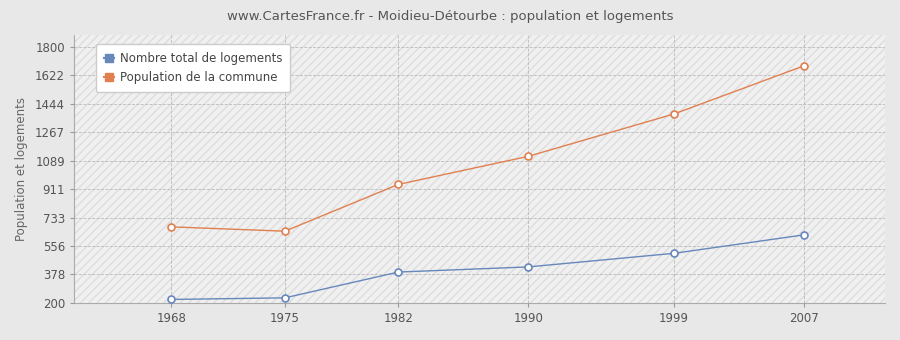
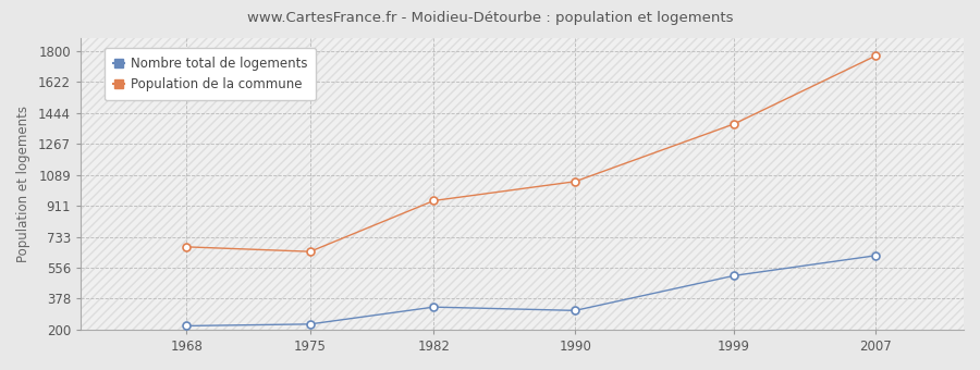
Nombre total de logements/1982: 390 -> 330
Nombre total de logements/1990: 420 -> 310
Population de la commune/1990: 1120 -> 1050
Population de la commune/2007: 1680 -> 1770
